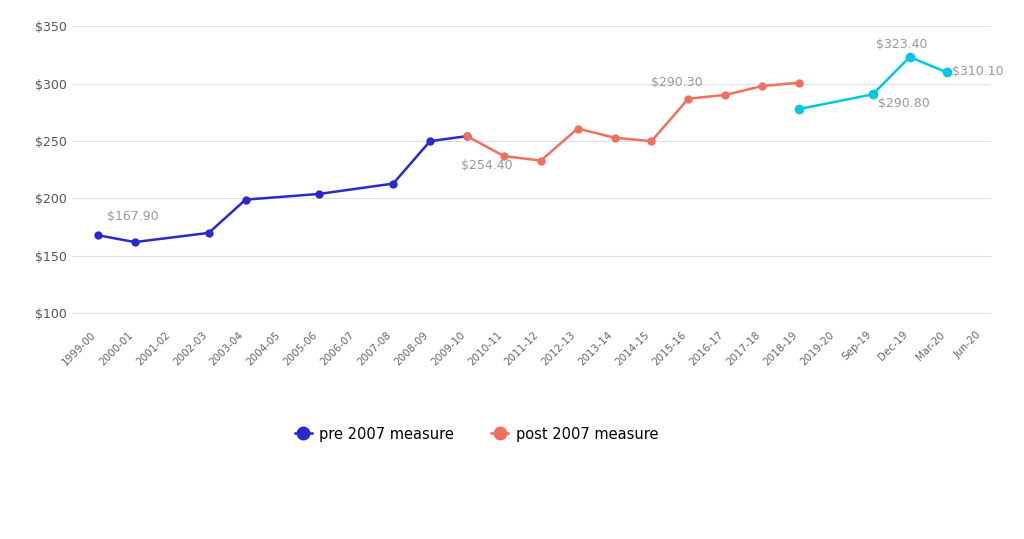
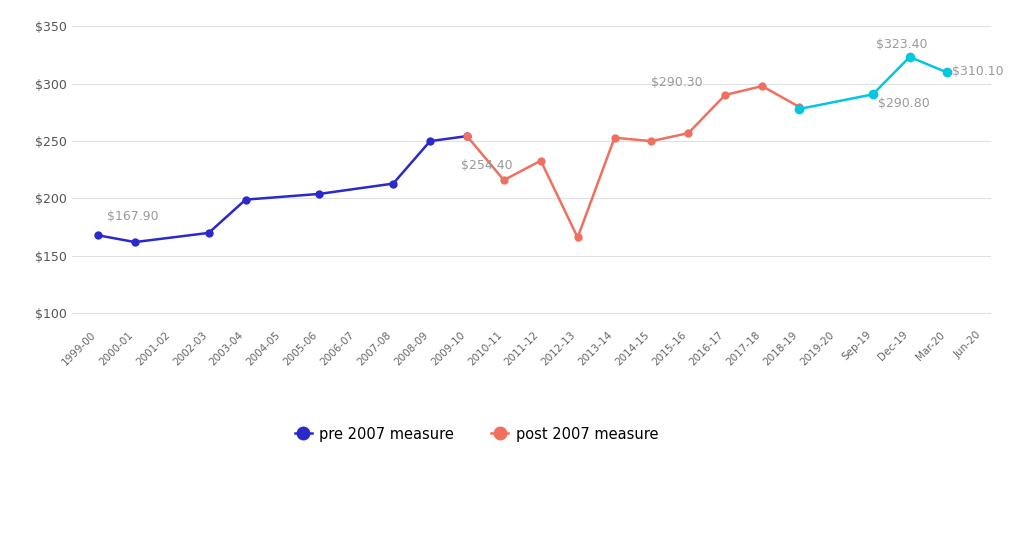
post 2007 measure/2010-11: $237 -> $216
post 2007 measure/2012-13: $261 -> $166
post 2007 measure/2015-16: $287 -> $257
post 2007 measure/2018-19: $301 -> $280
